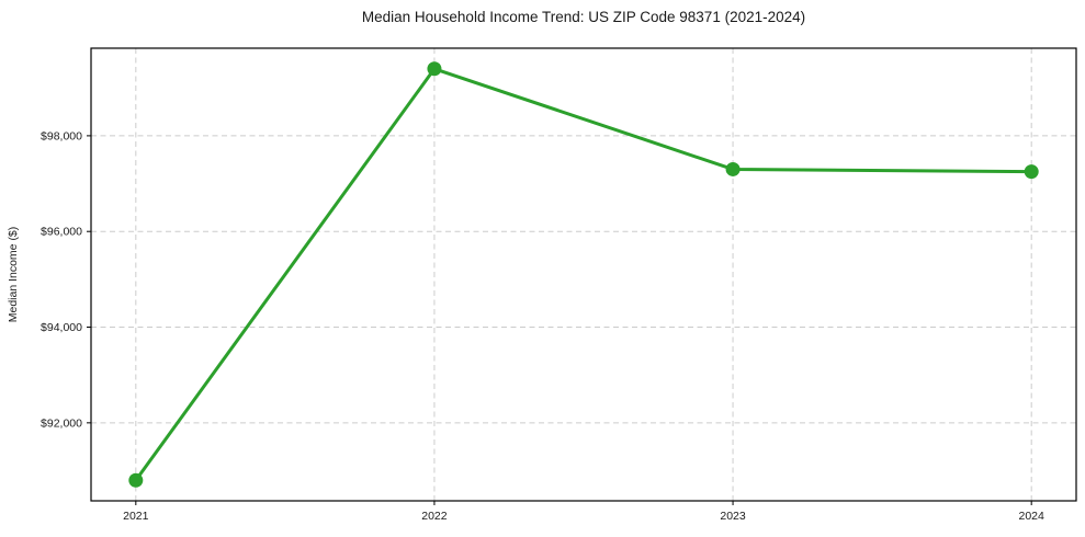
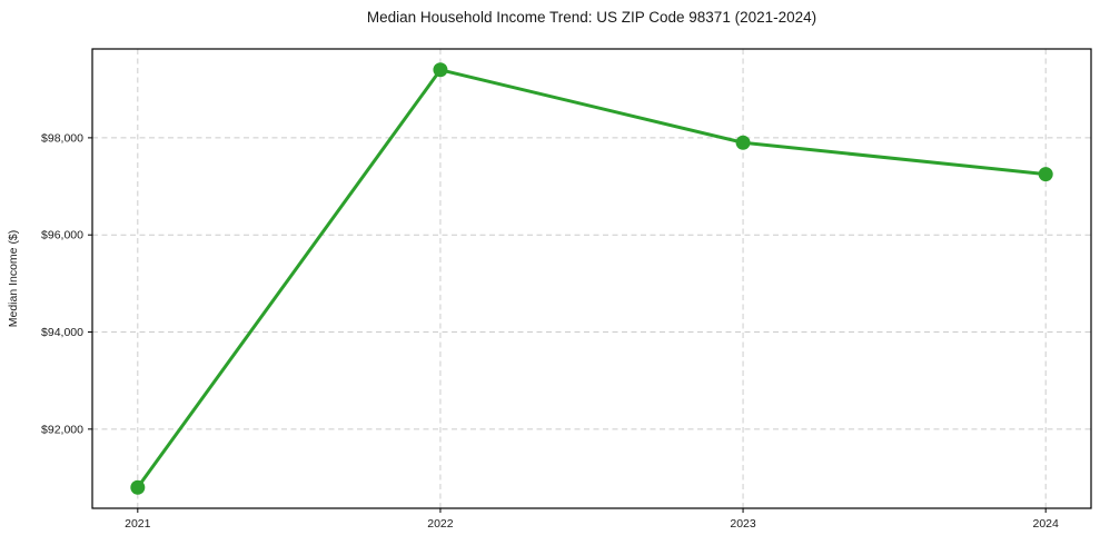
2023: $97300 -> $97900
